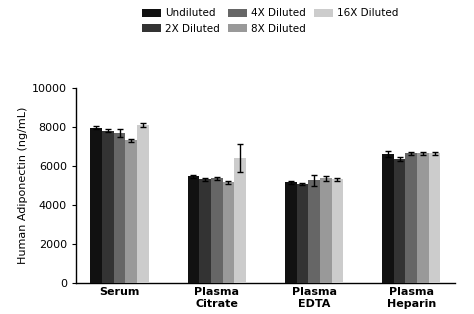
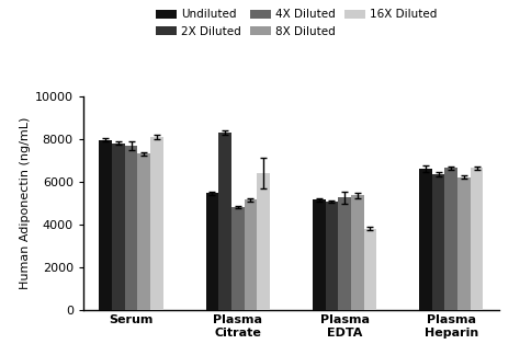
2X Diluted/Plasma Citrate: 5300 -> 8300
4X Diluted/Plasma Citrate: 5400 -> 4800
16X Diluted/Plasma EDTA: 5300 -> 3800
8X Diluted/Plasma Heparin: 6600 -> 6200
